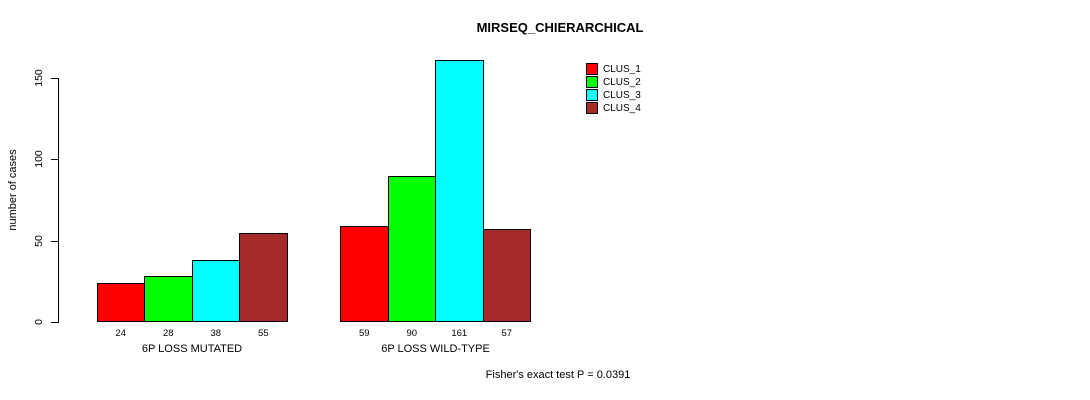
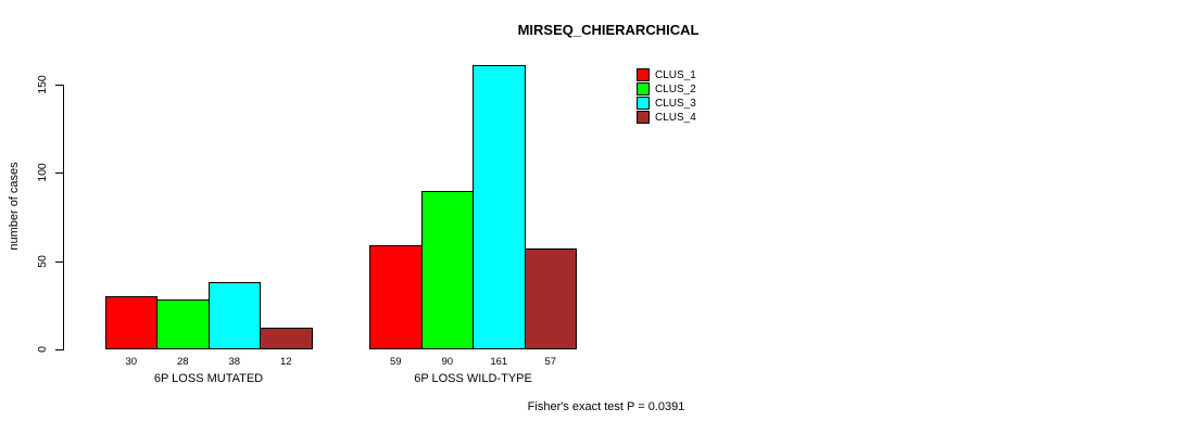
CLUS_1/6P LOSS MUTATED: 24 -> 30
CLUS_4/6P LOSS MUTATED: 55 -> 12
